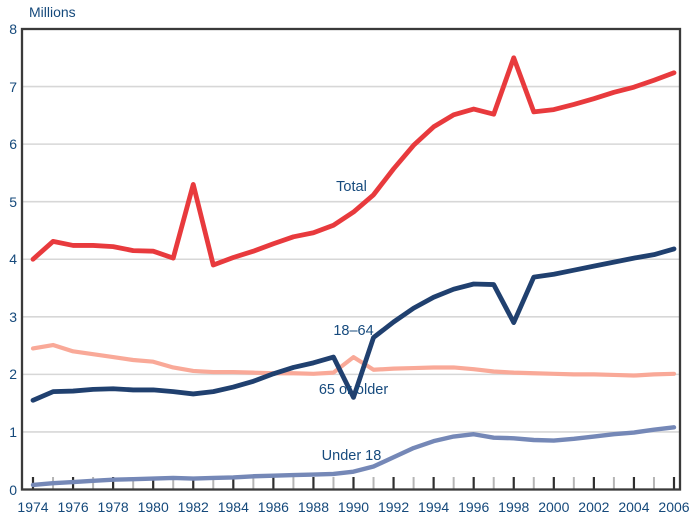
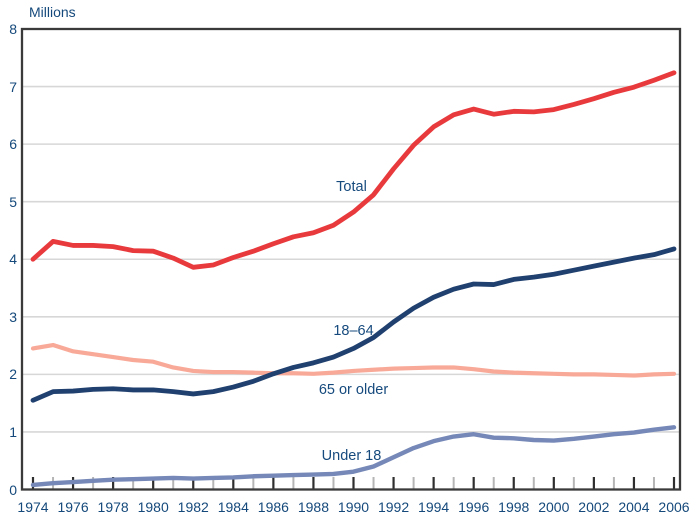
Total/1982: 5.3 -> 3.9
18–64/1990: 1.6 -> 2.5
65 or older/1990: 2.3 -> 2.1
Total/1998: 7.5 -> 6.6
18–64/1998: 2.9 -> 3.6
